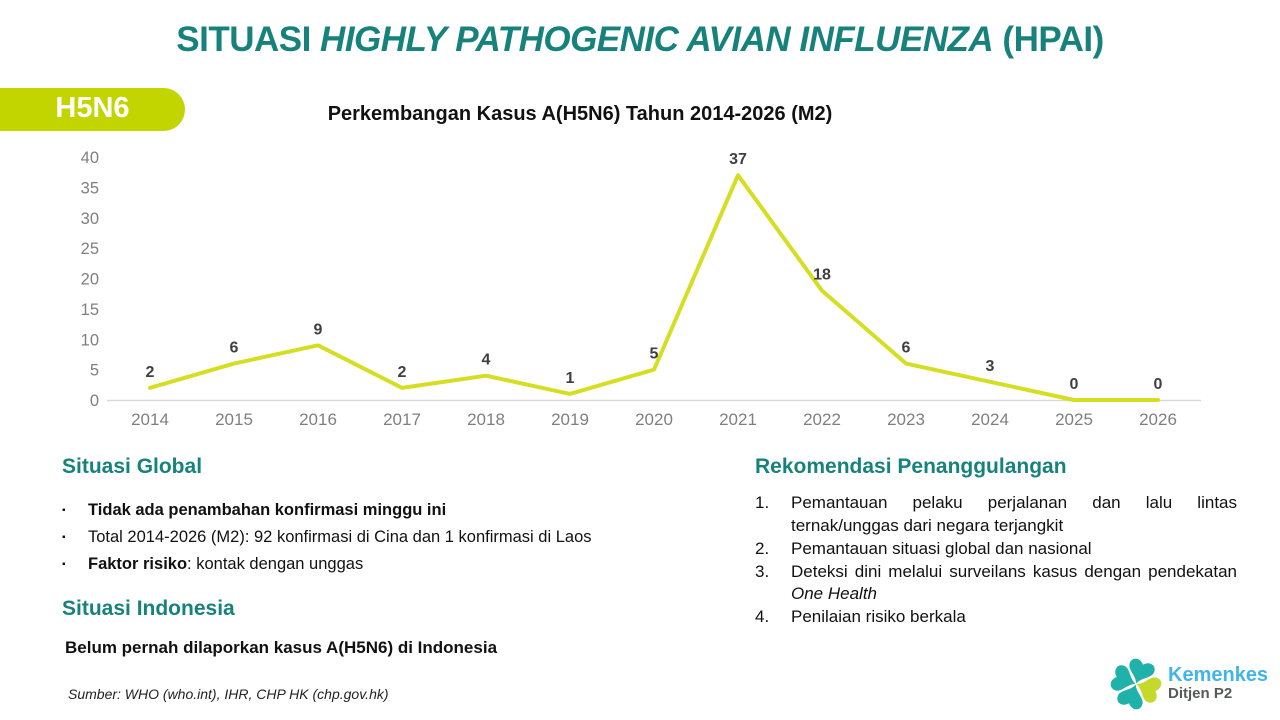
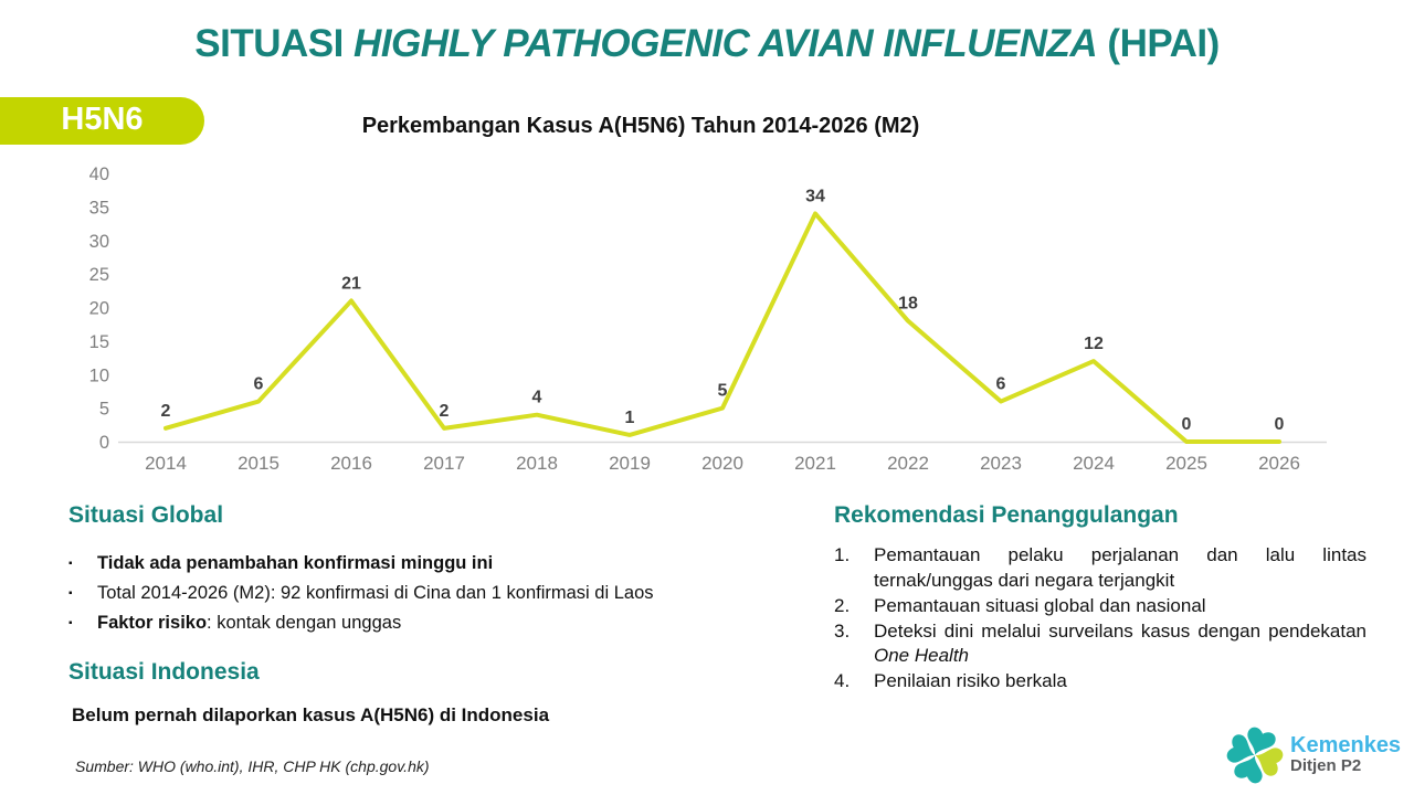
2016: 9 -> 21
2021: 37 -> 34
2024: 3 -> 12
